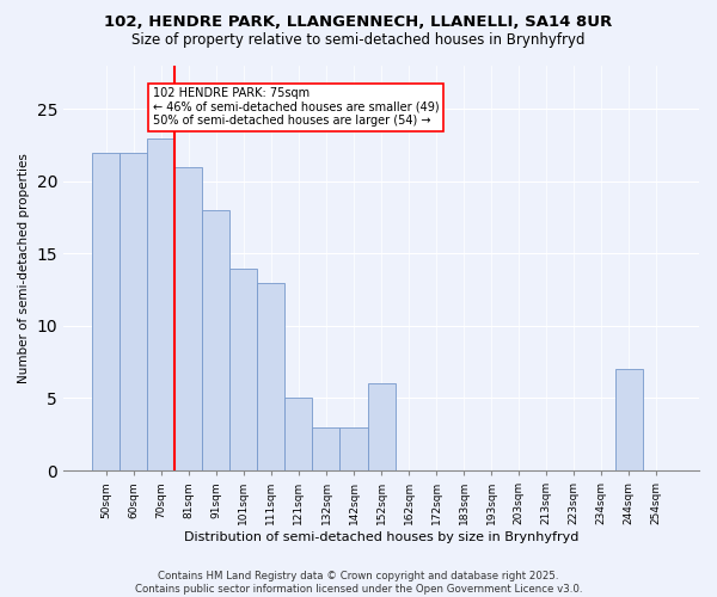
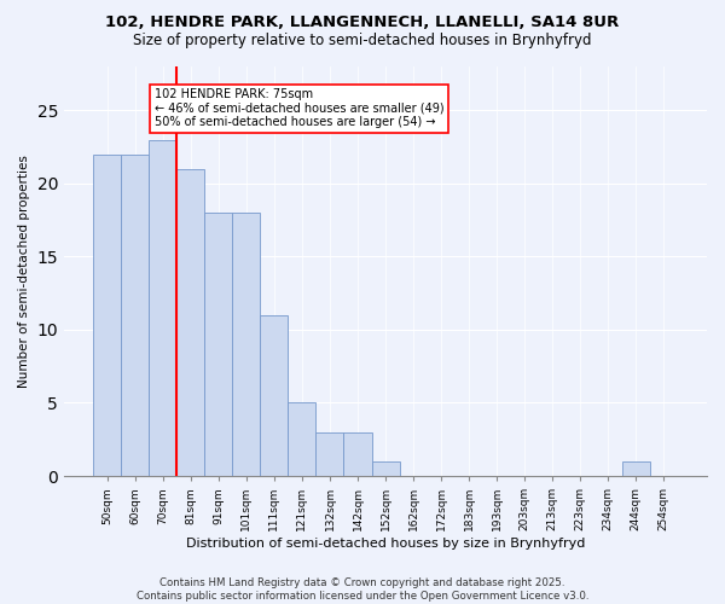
101sqm: 14 -> 18
111sqm: 13 -> 11
152sqm: 6 -> 1
244sqm: 7 -> 1
